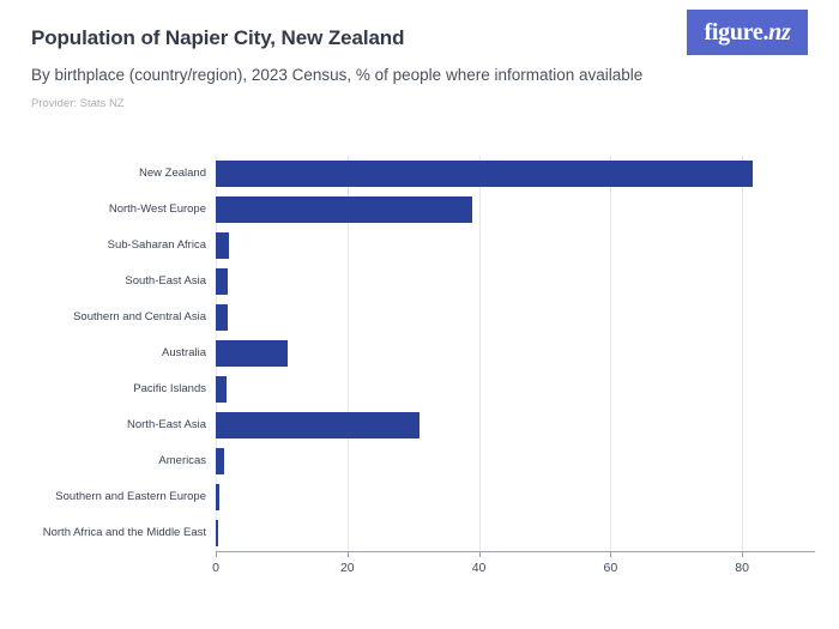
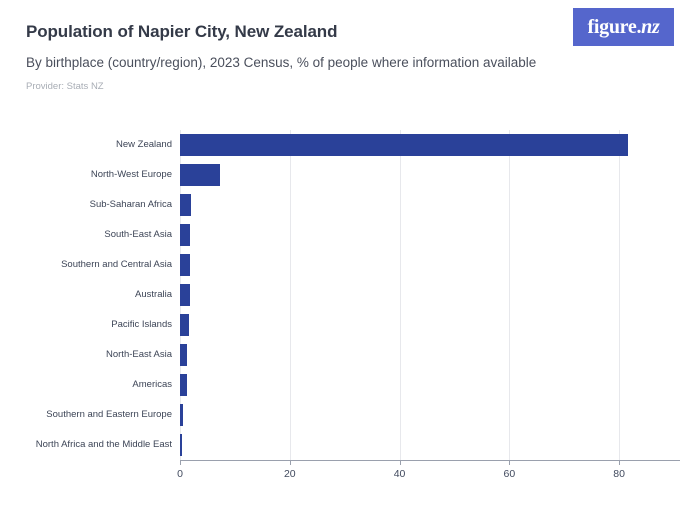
North-West Europe: 39 -> 7
Australia: 11 -> 2
North-East Asia: 31 -> 1
